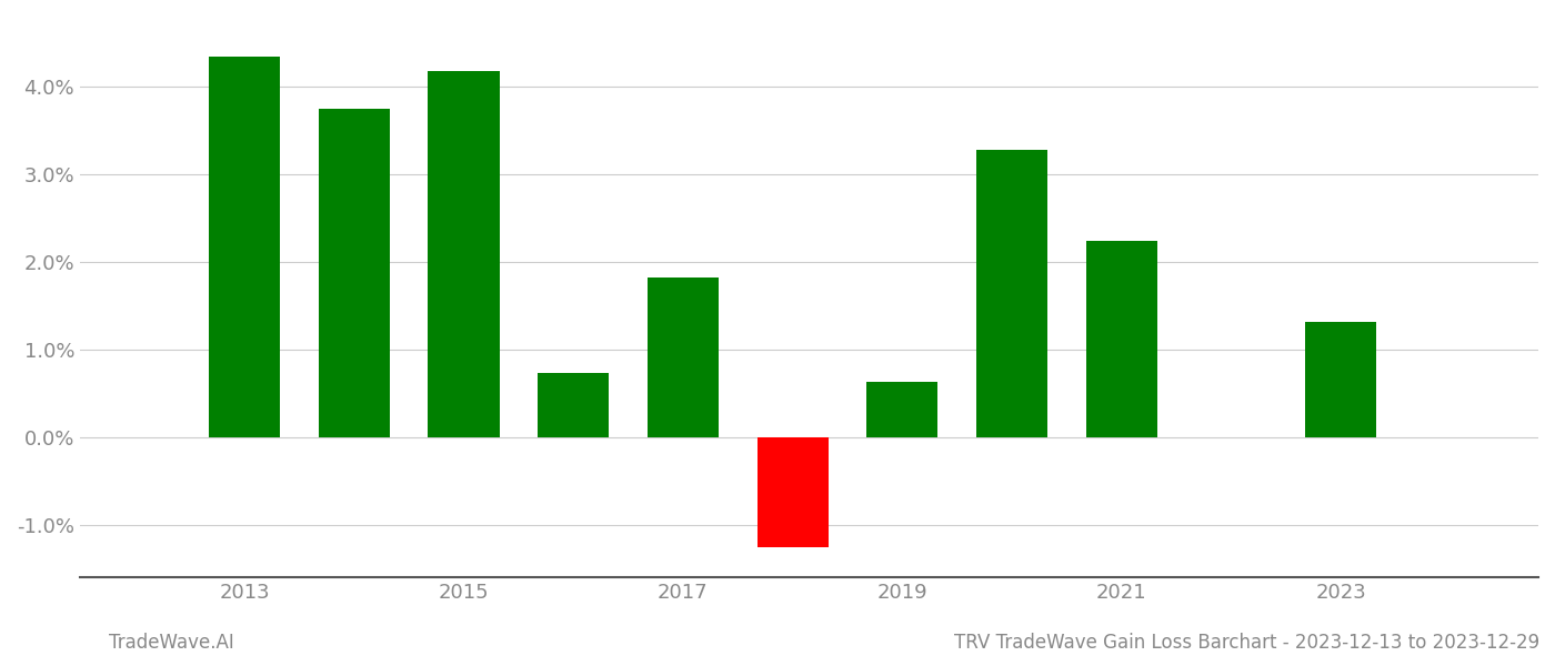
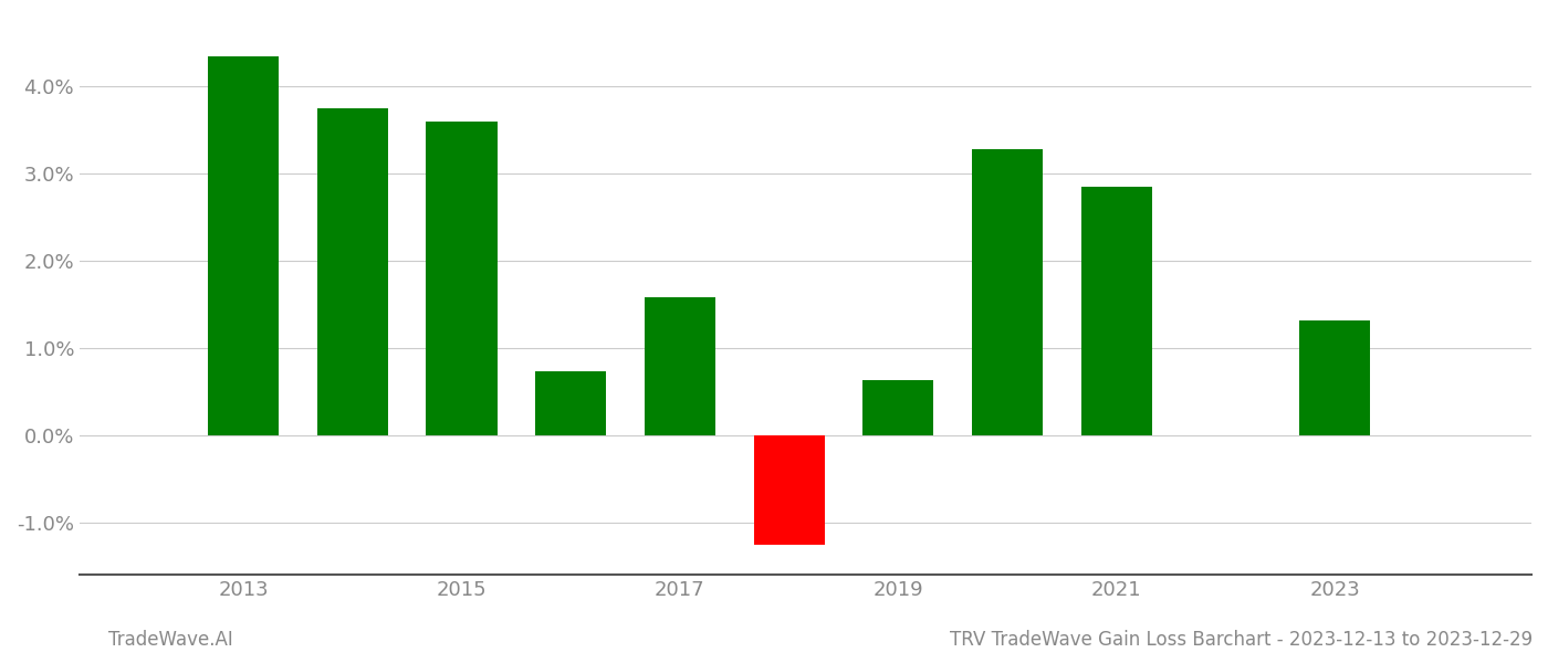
2015: 4.18% -> 3.60%
2017: 1.82% -> 1.58%
2021: 2.24% -> 2.85%
